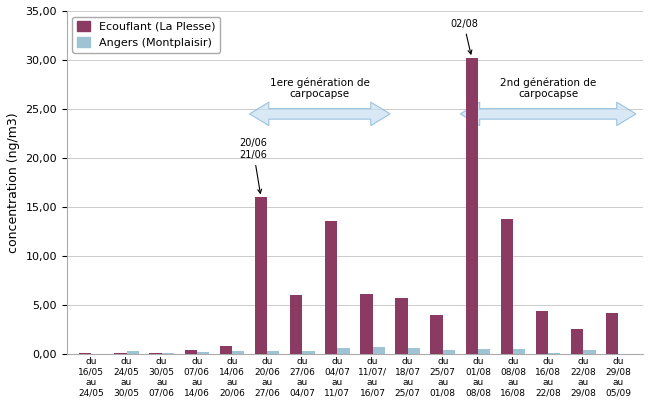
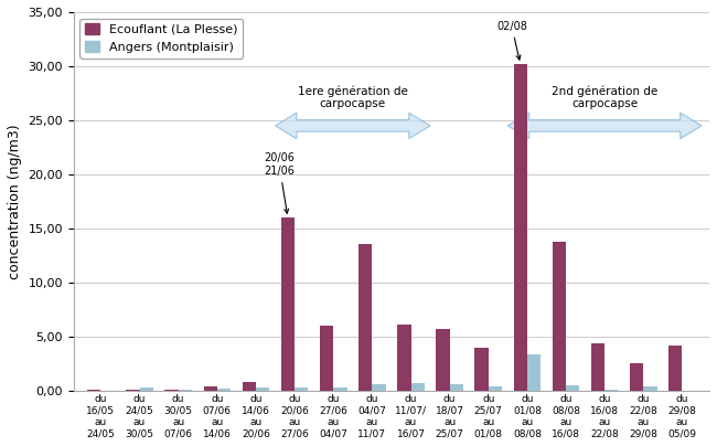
Angers (Montplaisir)/du 01/08 au 08/08: 0,5 -> 3,4
